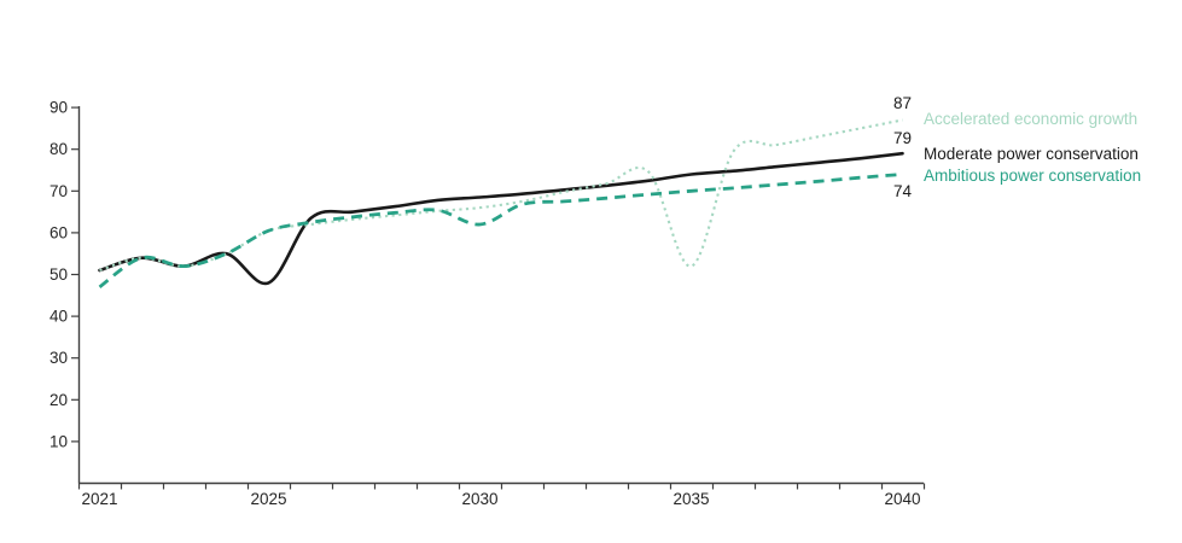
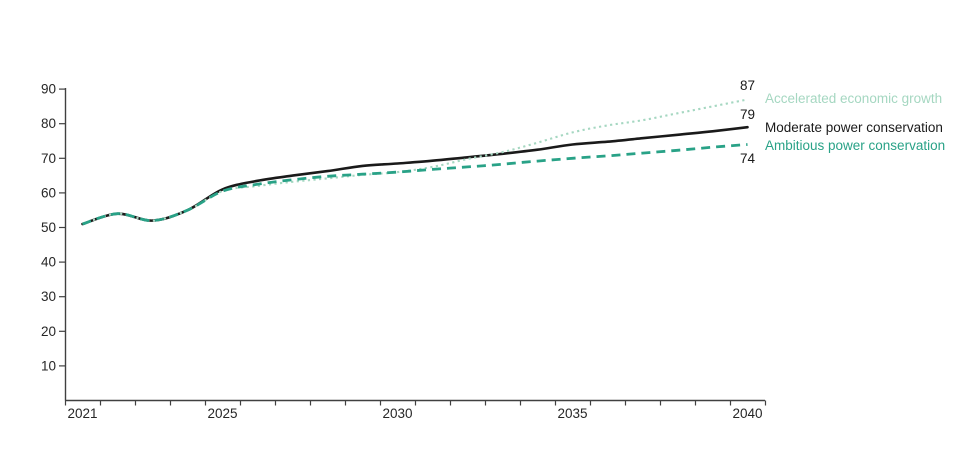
Ambitious power conservation/2021: 47 -> 51
Moderate power conservation/2025: 48 -> 61
Ambitious power conservation/2030: 62 -> 66
Accelerated economic growth/2035: 52 -> 78
